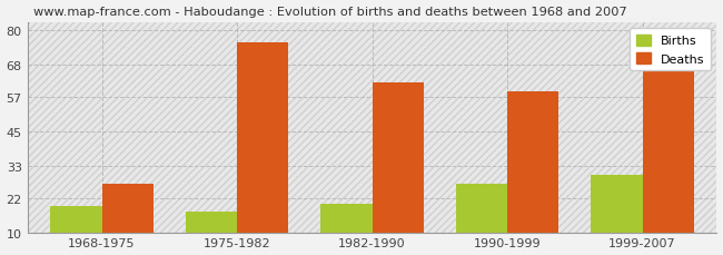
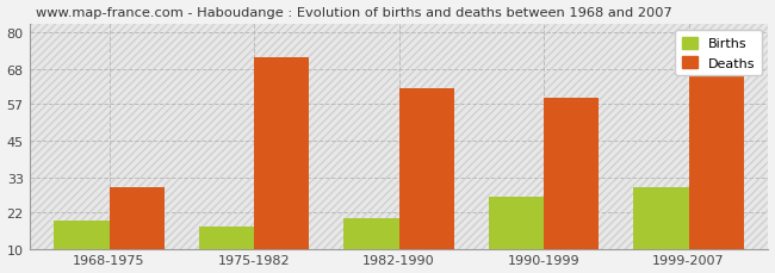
Deaths/1968-1975: 27 -> 30
Deaths/1975-1982: 76 -> 72
